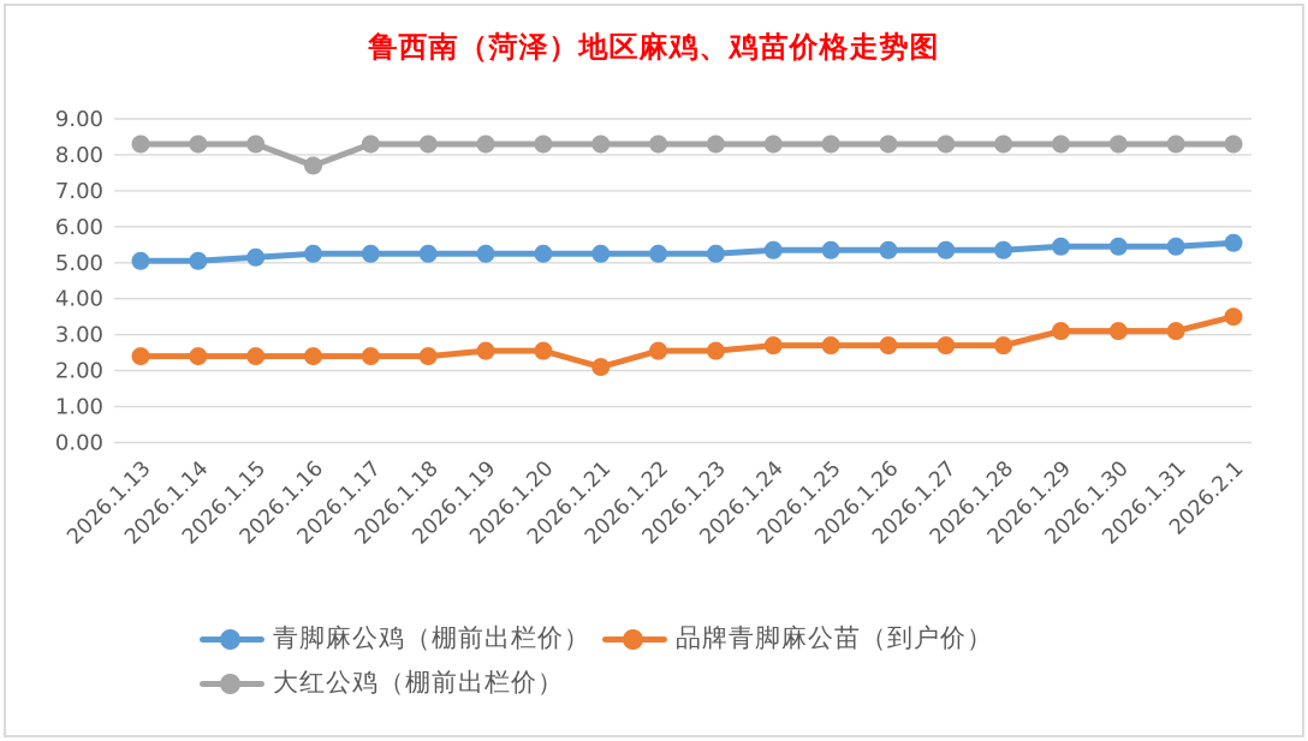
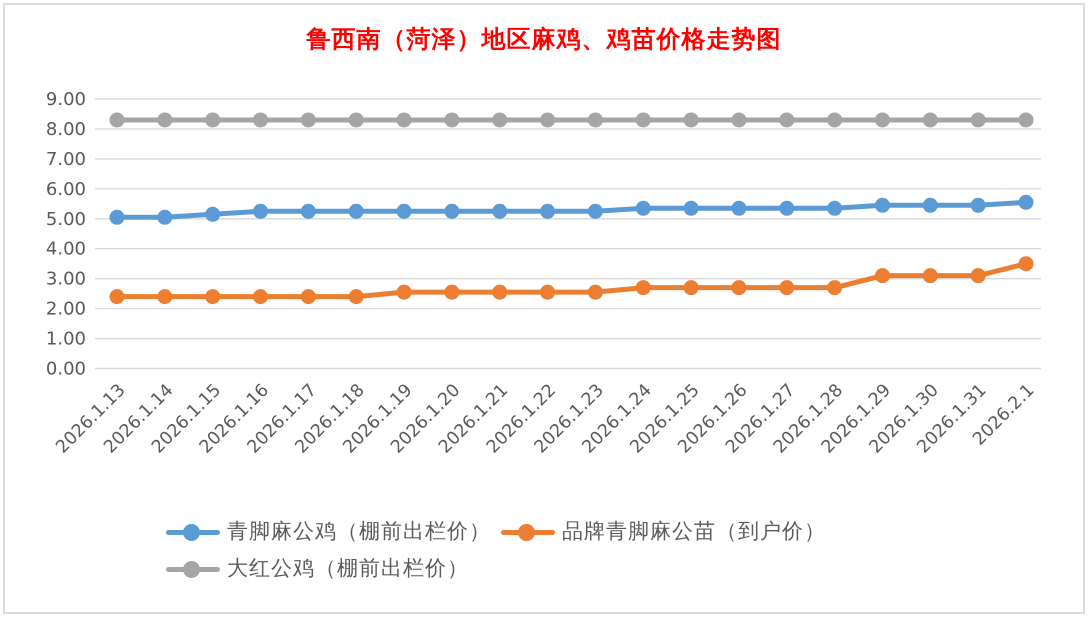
大红公鸡（棚前出栏价）/2026.1.16: 7.7 -> 8.3
品牌青脚麻公苗（到户价）/2026.1.21: 2.1 -> 2.5
